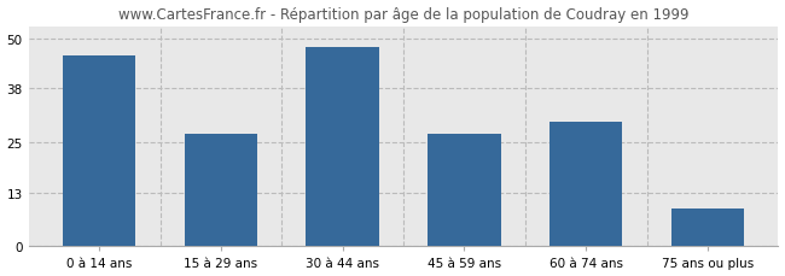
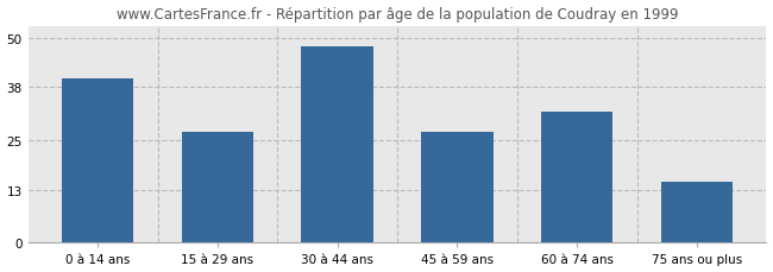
0 à 14 ans: 46 -> 40
60 à 74 ans: 30 -> 32
75 ans ou plus: 9 -> 15
